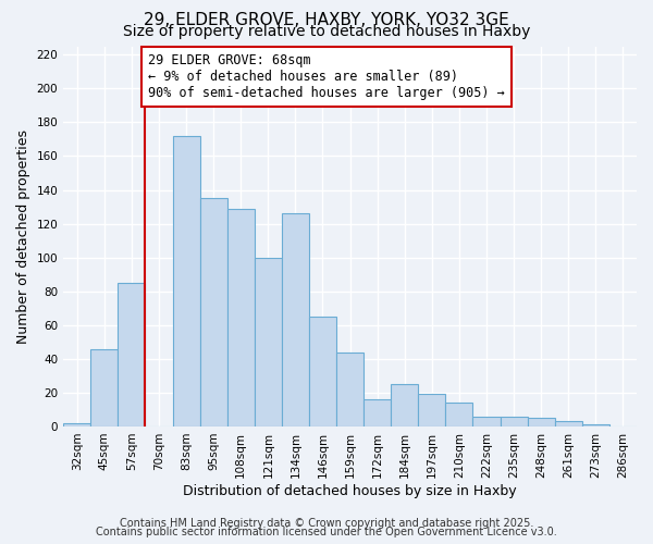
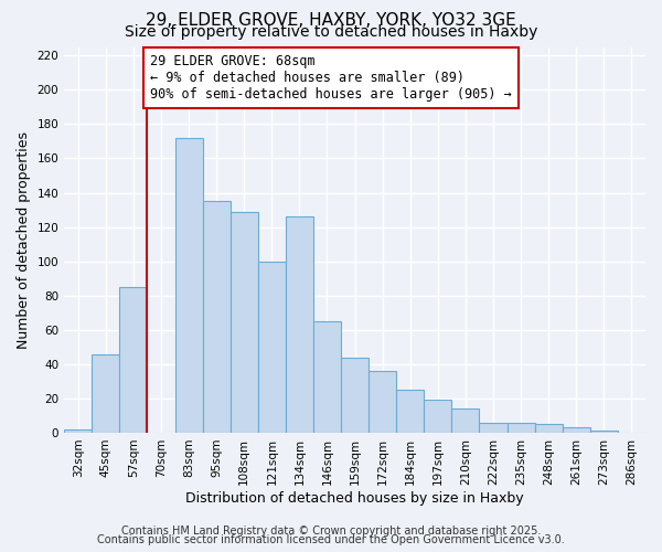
172sqm: 16 -> 36
